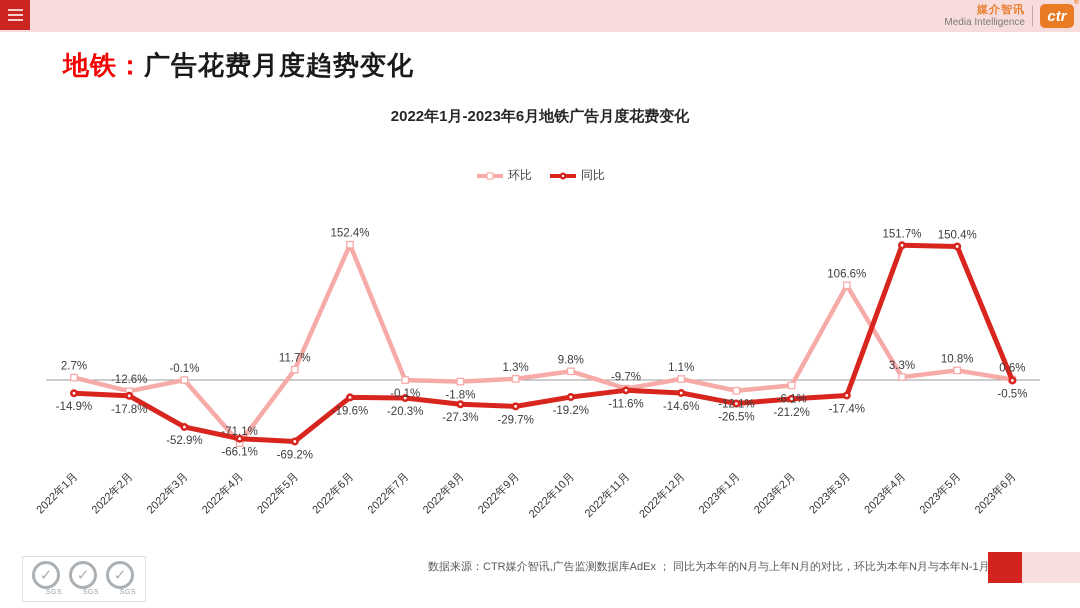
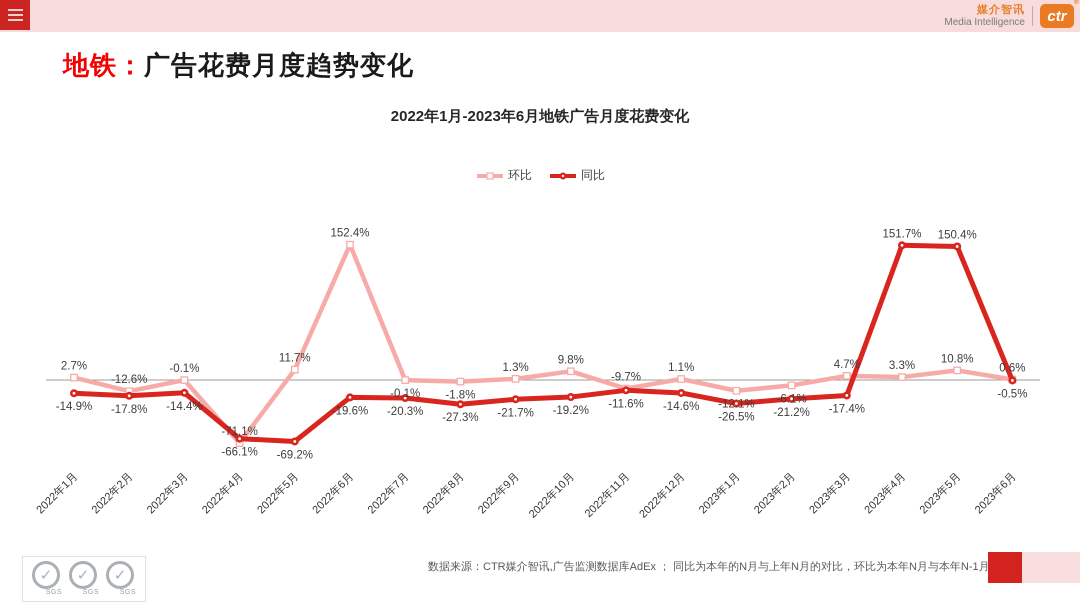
同比/2022年3月: -52.9% -> -14.4%
同比/2022年9月: -29.7% -> -21.7%
环比/2023年3月: 106.6% -> 4.7%
